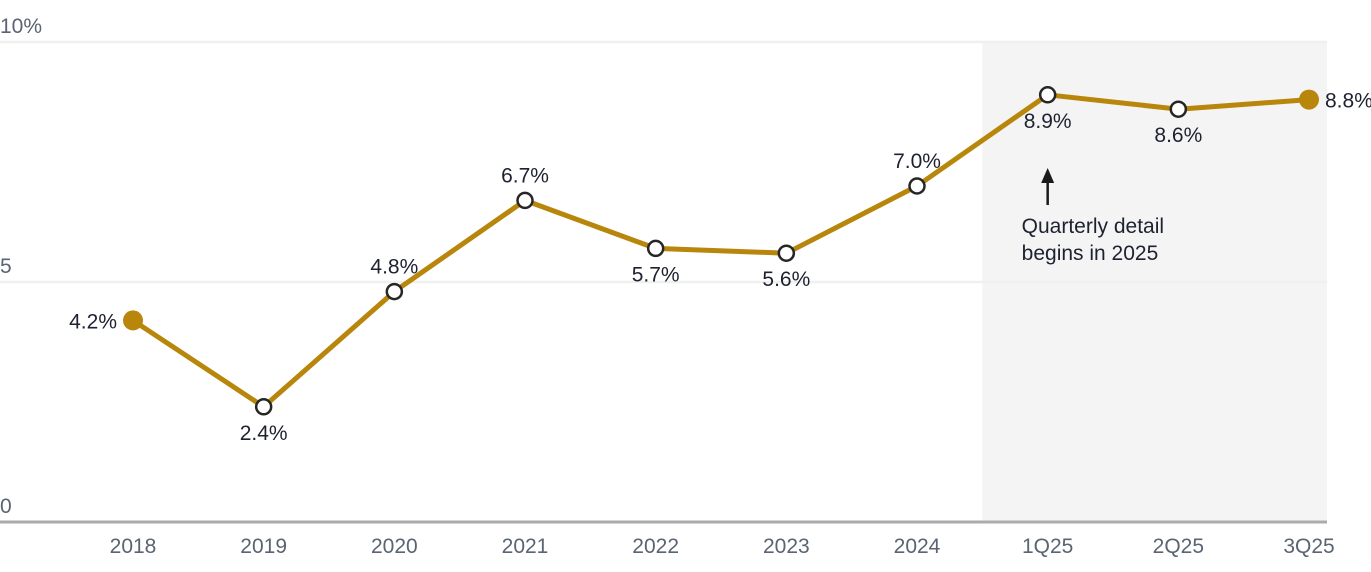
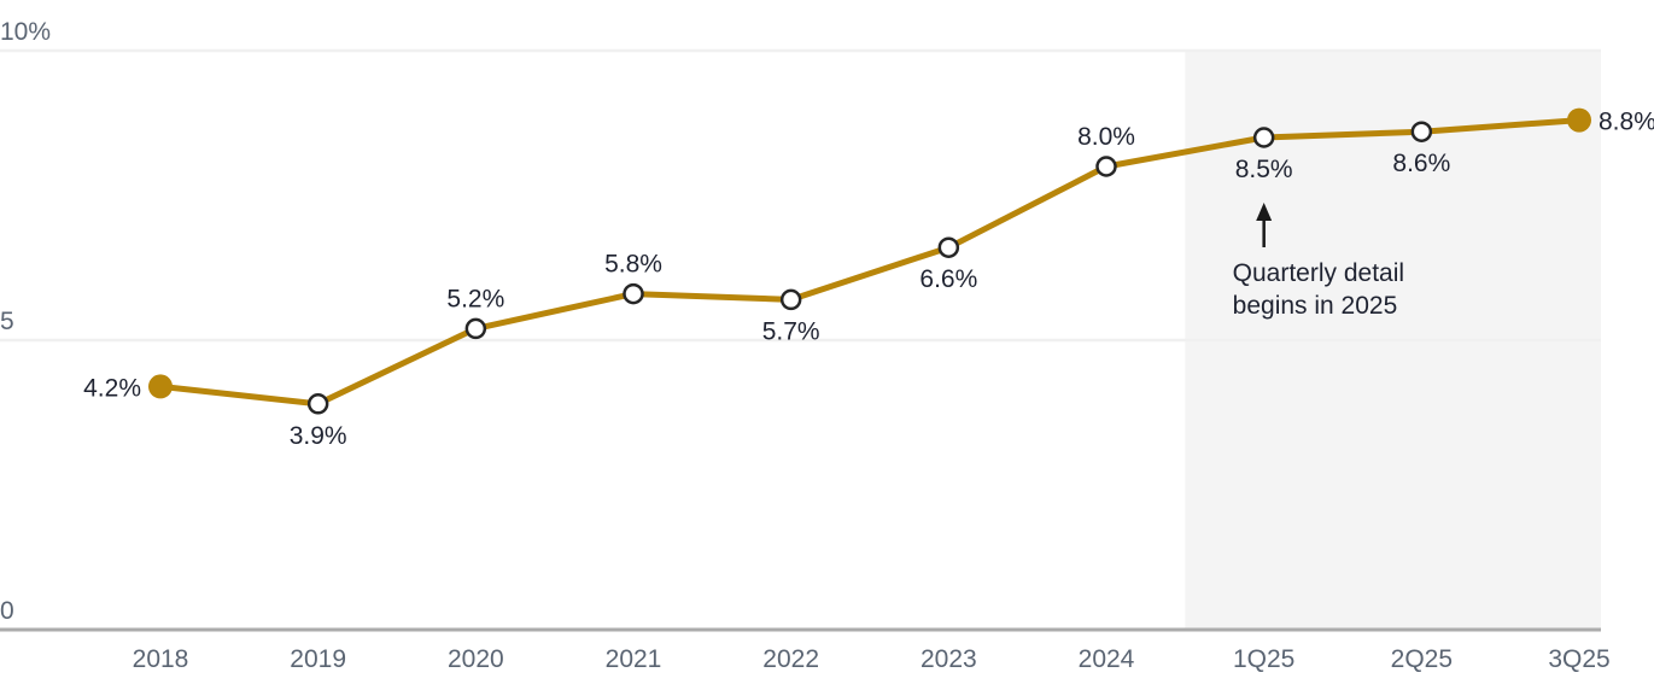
2019: 2.4% -> 3.9%
2020: 4.8% -> 5.2%
2021: 6.7% -> 5.8%
2023: 5.6% -> 6.6%
2024: 7.0% -> 8.0%
1Q25: 8.9% -> 8.5%
